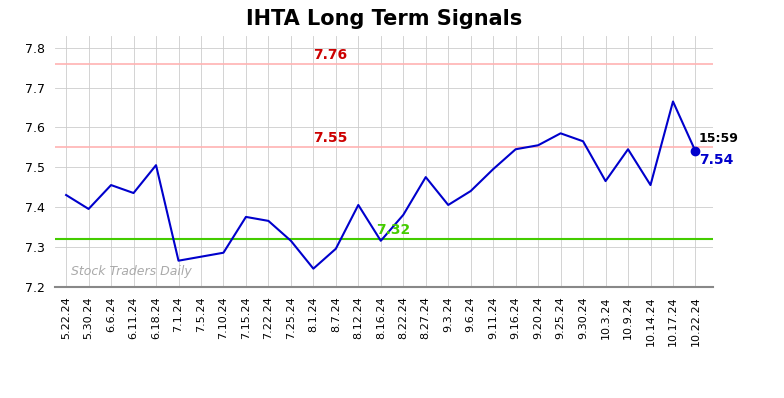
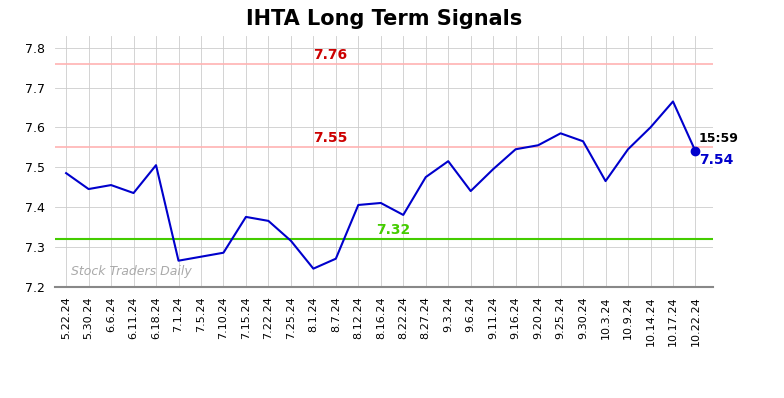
5.22.24: 7.430 -> 7.485
5.30.24: 7.395 -> 7.445
8.7.24: 7.295 -> 7.270
8.16.24: 7.315 -> 7.410
9.3.24: 7.405 -> 7.515
10.14.24: 7.455 -> 7.600
